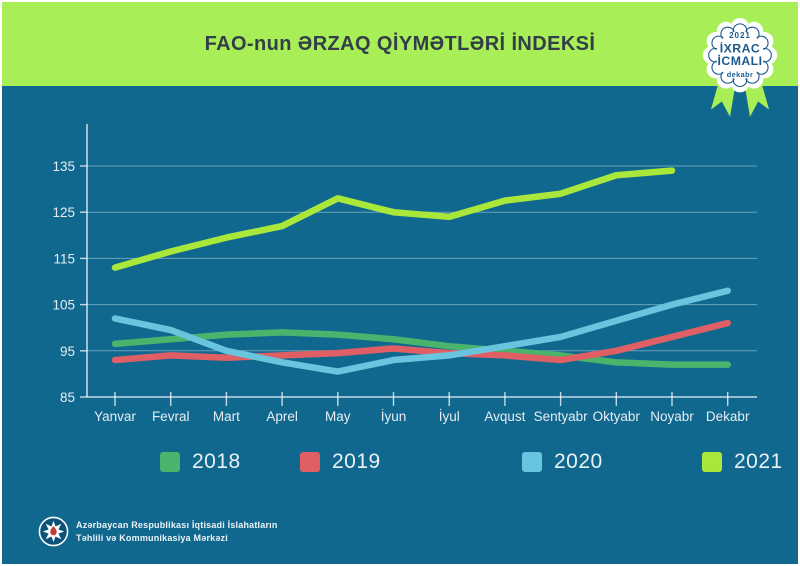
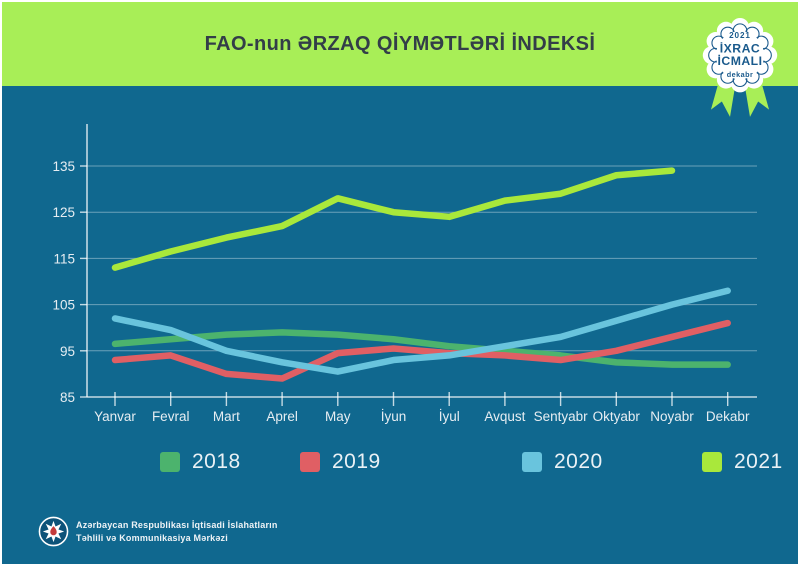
2019/Mart: 94 -> 90
2019/Aprel: 94 -> 89
